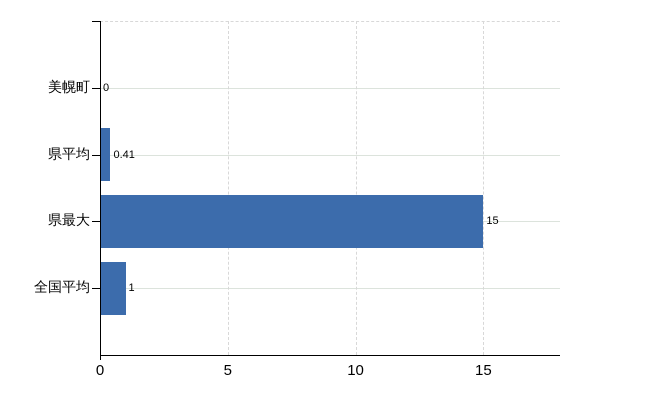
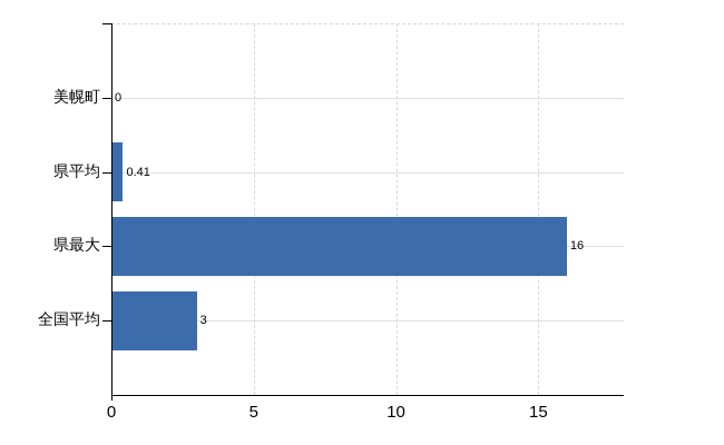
県最大: 15 -> 16
全国平均: 1 -> 3
